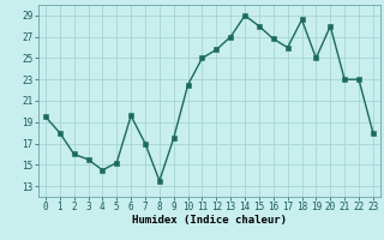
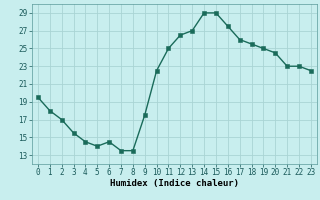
2: 16.0 -> 17.0
5: 15.2 -> 14.0
6: 19.6 -> 14.5
7: 17.0 -> 13.5
12: 25.8 -> 26.5
15: 28.0 -> 29.0
16: 26.8 -> 27.5
18: 28.6 -> 25.5
20: 28.0 -> 24.5
23: 18.0 -> 22.5
